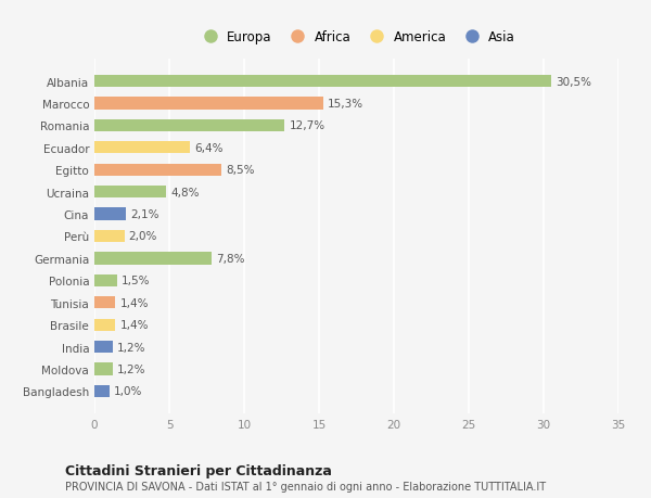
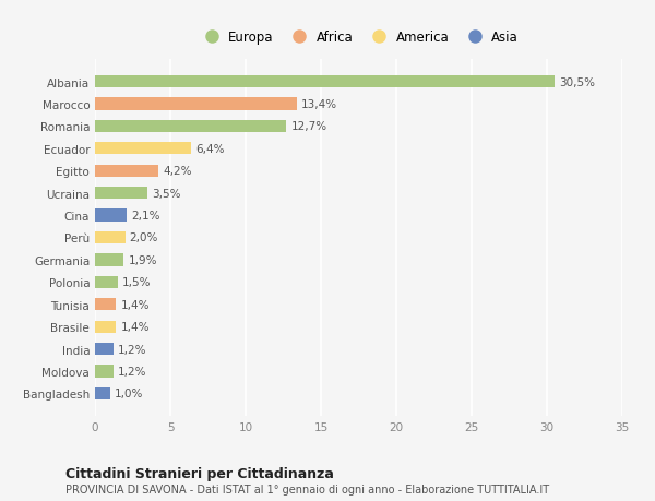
Marocco: 15,3% -> 13,4%
Egitto: 8,5% -> 4,2%
Ucraina: 4,8% -> 3,5%
Germania: 7,8% -> 1,9%
